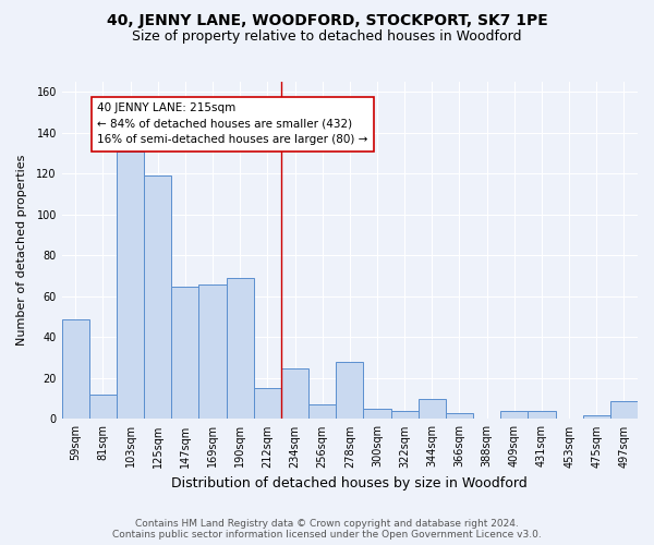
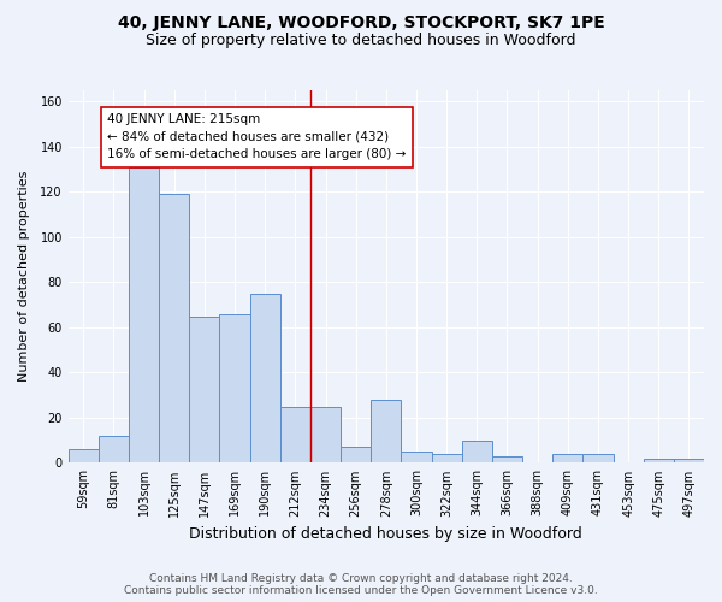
59sqm: 49 -> 6
190sqm: 69 -> 75
212sqm: 15 -> 25
497sqm: 9 -> 2
